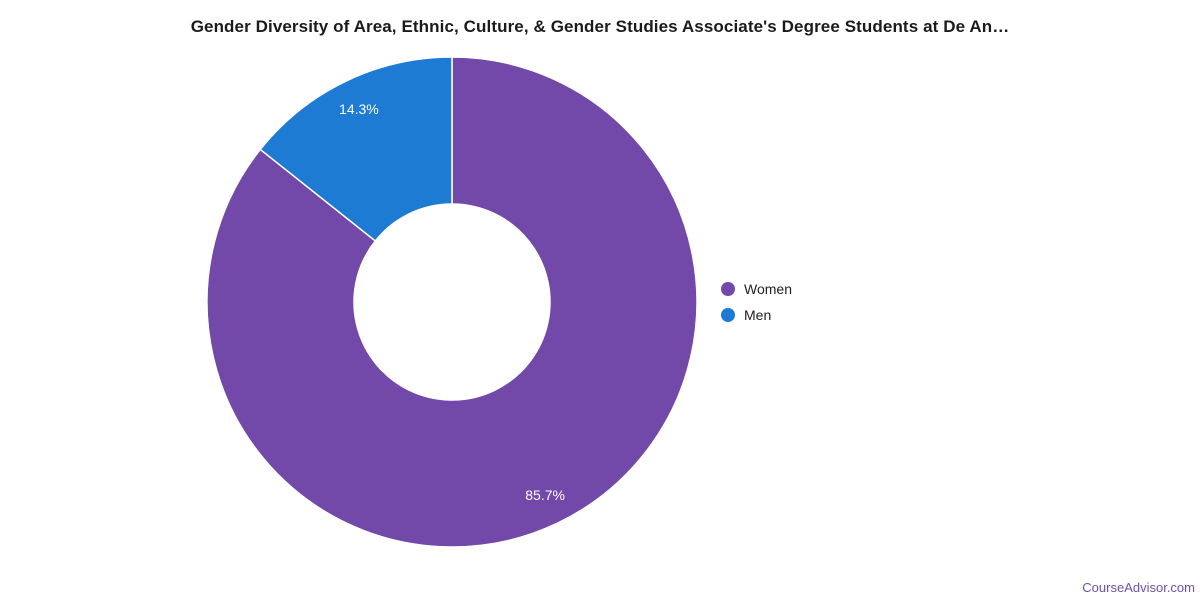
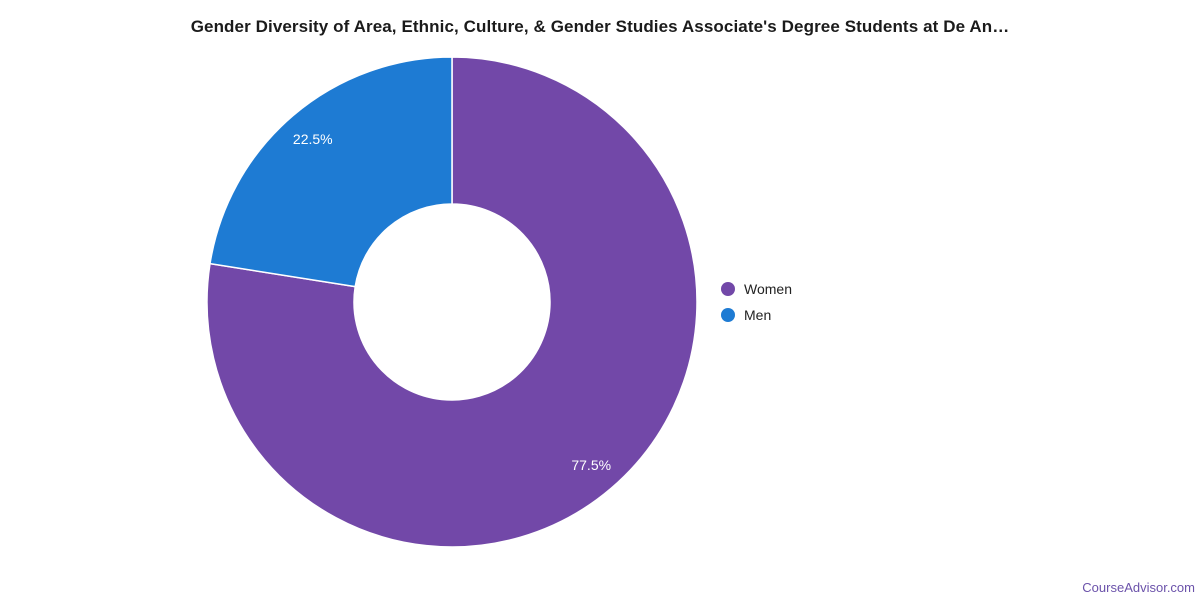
Women: 85.7% -> 77.5%
Men: 14.3% -> 22.5%
